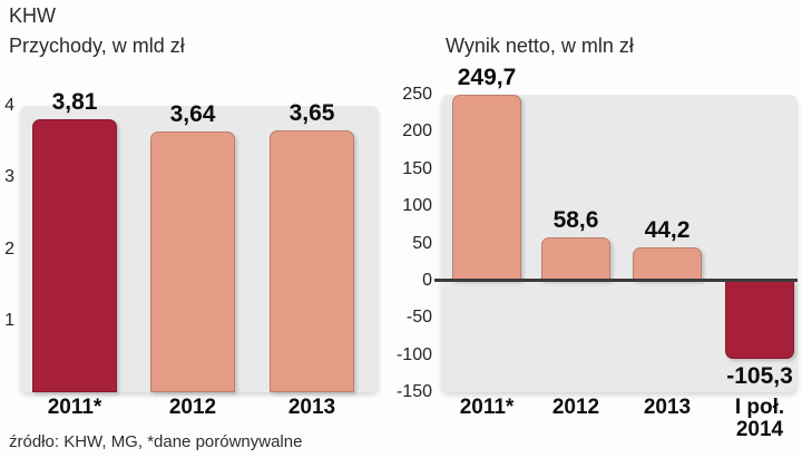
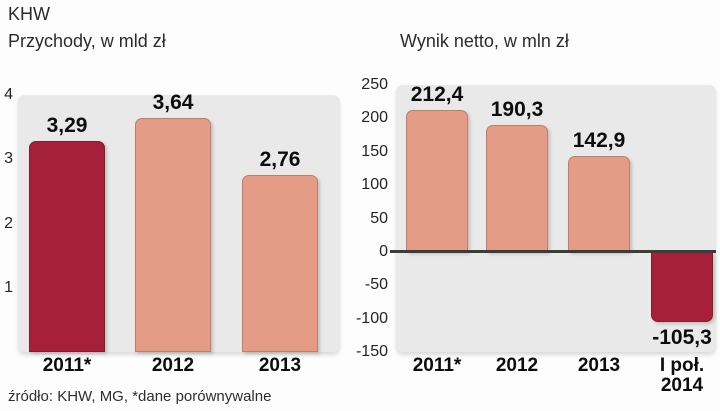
Przychody, w mld zł/2011*: 3,81 -> 3,29
Przychody, w mld zł/2013: 3,65 -> 2,76
Wynik netto, w mln zł/2011*: 249,7 -> 212,4
Wynik netto, w mln zł/2012: 58,6 -> 190,3
Wynik netto, w mln zł/2013: 44,2 -> 142,9
